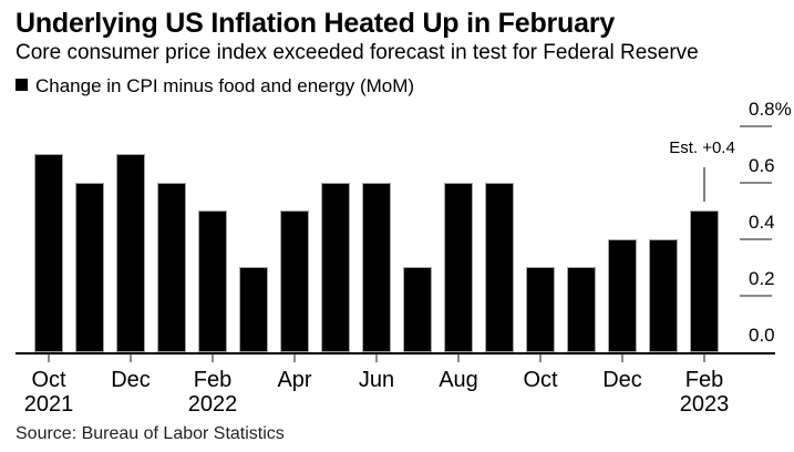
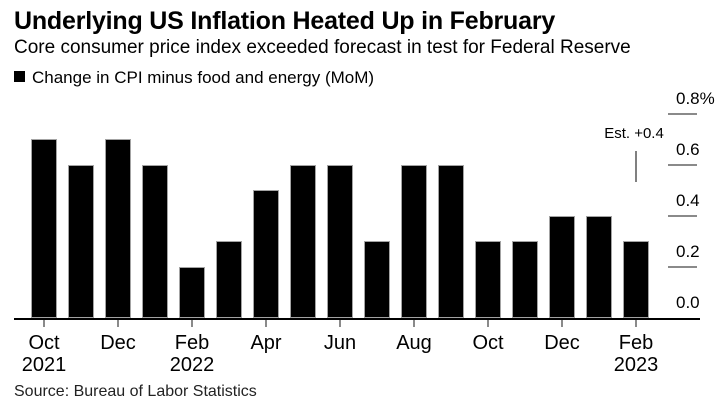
Feb 2022: 0.5% -> 0.2%
Feb 2023: 0.5% -> 0.3%
